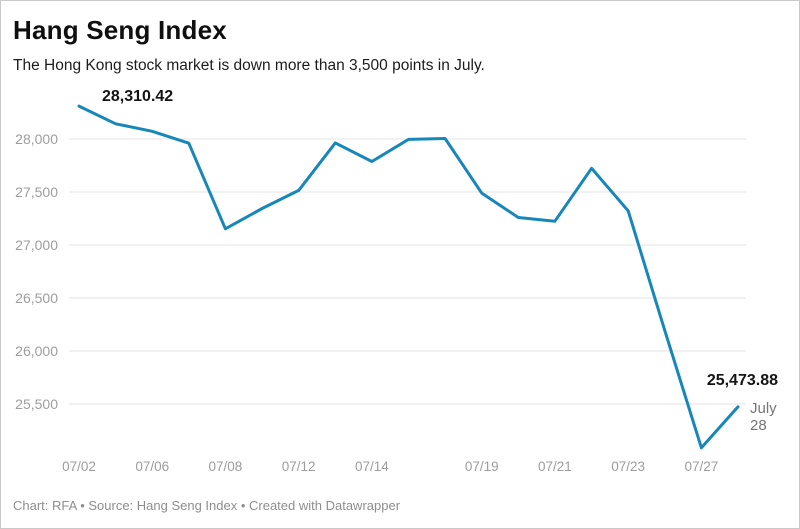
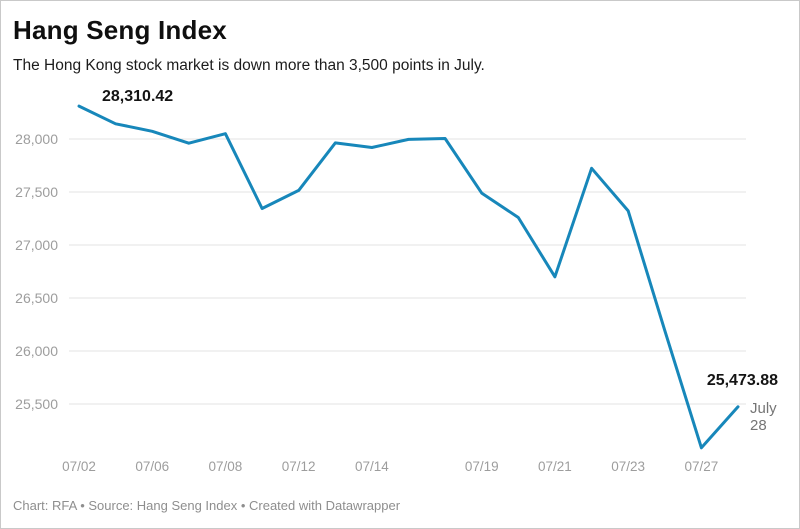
07/08: 27150 -> 28050
07/14: 27790 -> 27920
07/21: 27220 -> 26700
